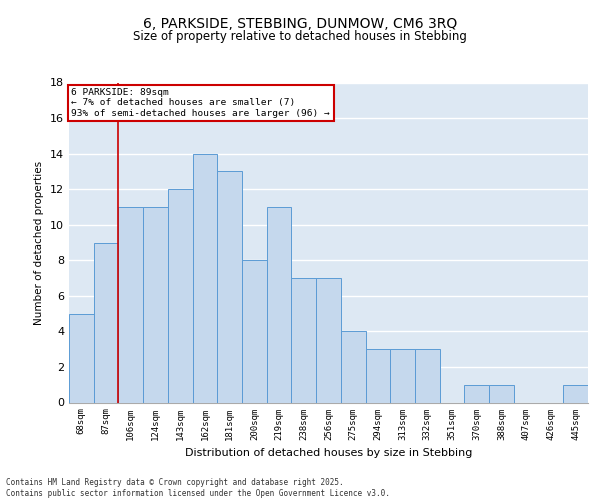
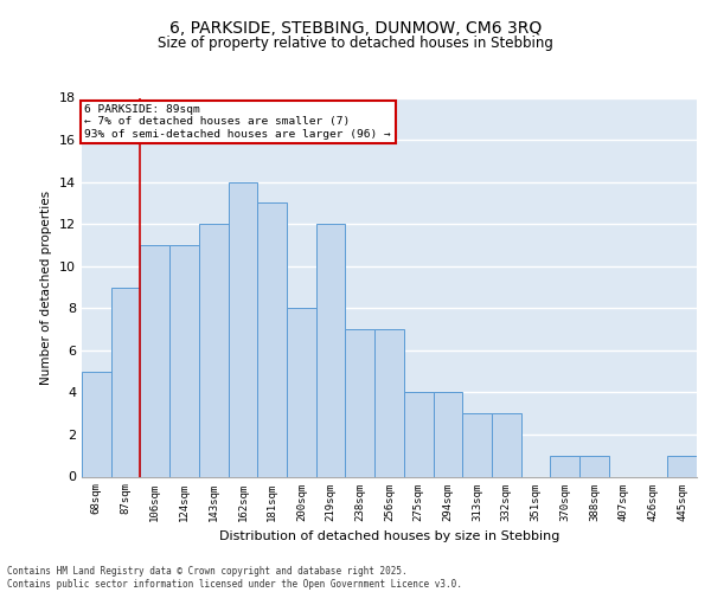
219sqm: 11 -> 12
294sqm: 3 -> 4
